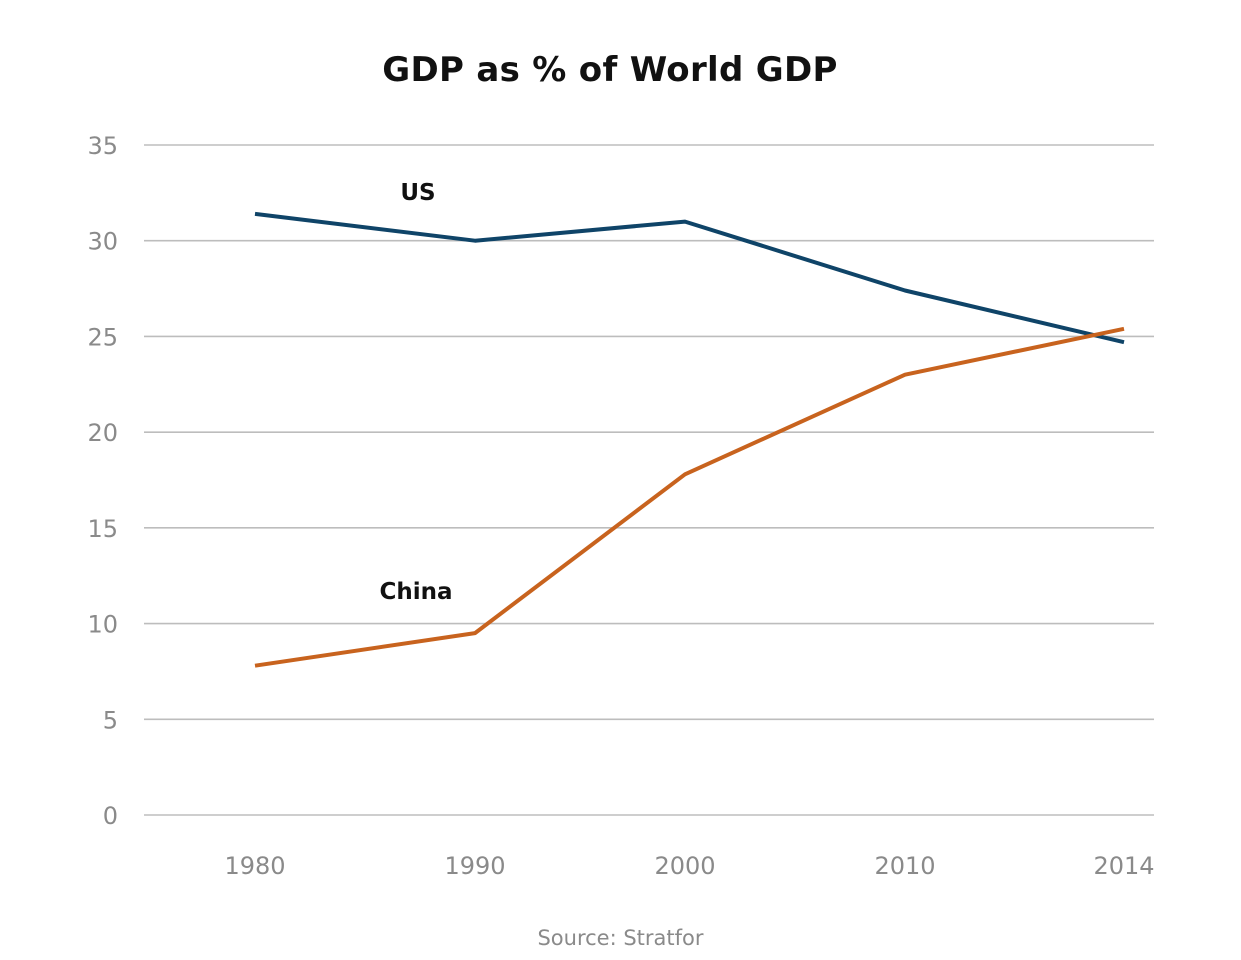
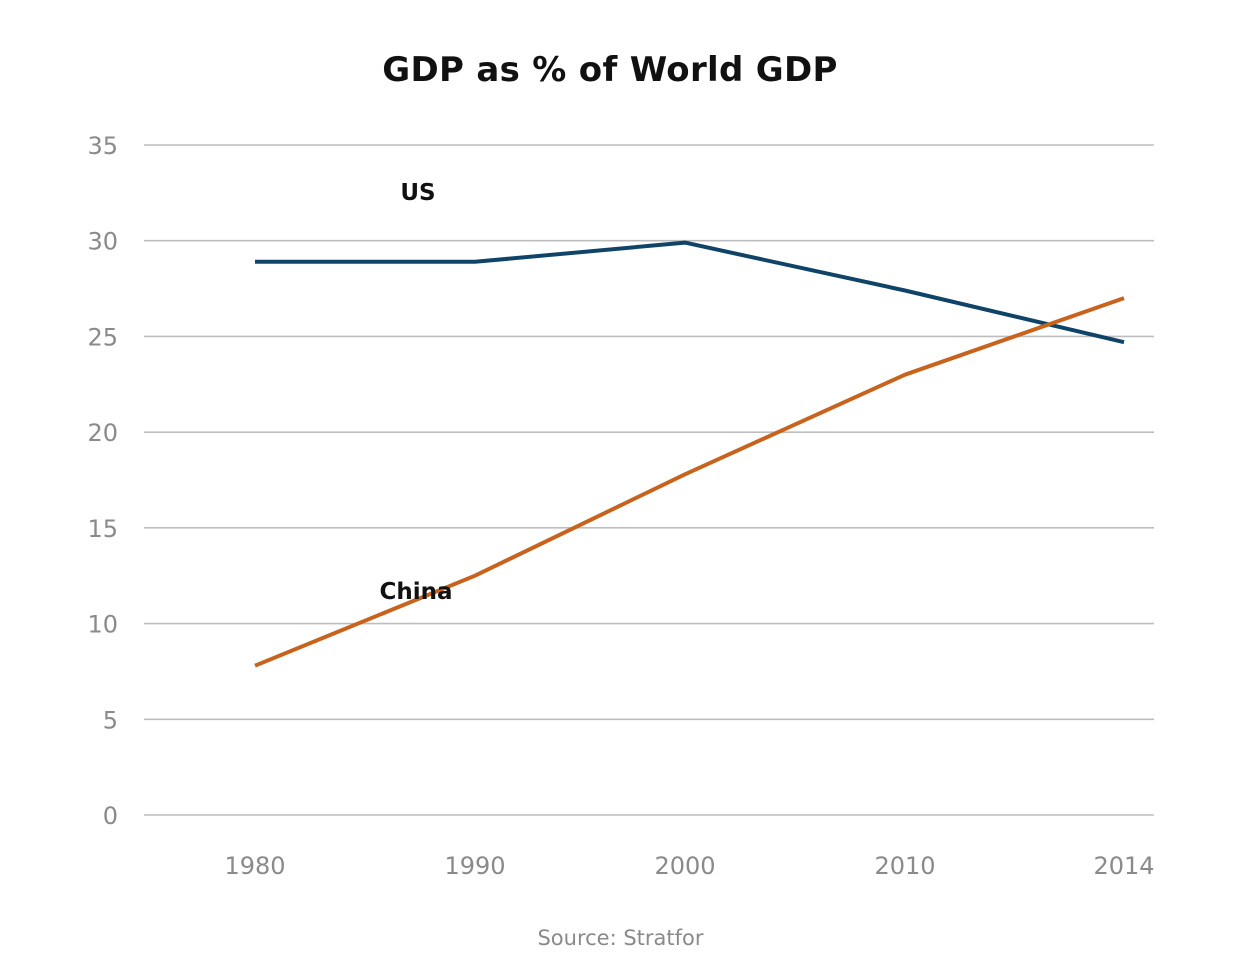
US/1980: 31.4 -> 28.9
US/1990: 30.0 -> 28.9
China/1990: 9.5 -> 12.5
US/2000: 31.0 -> 29.9
China/2014: 25.4 -> 27.0
